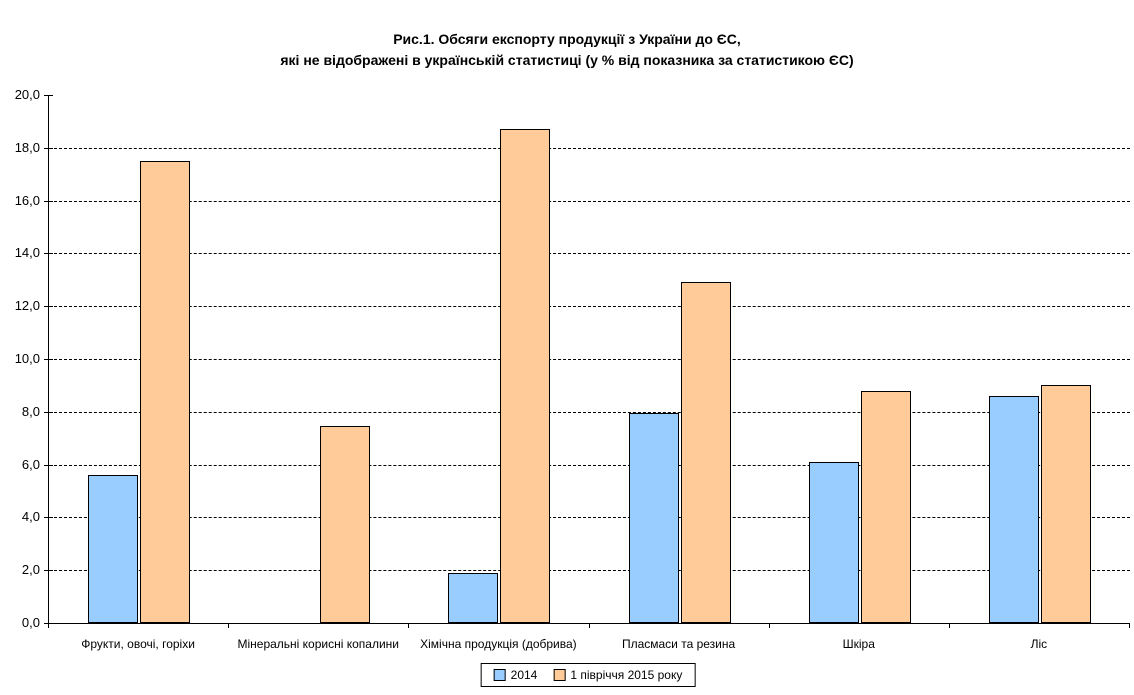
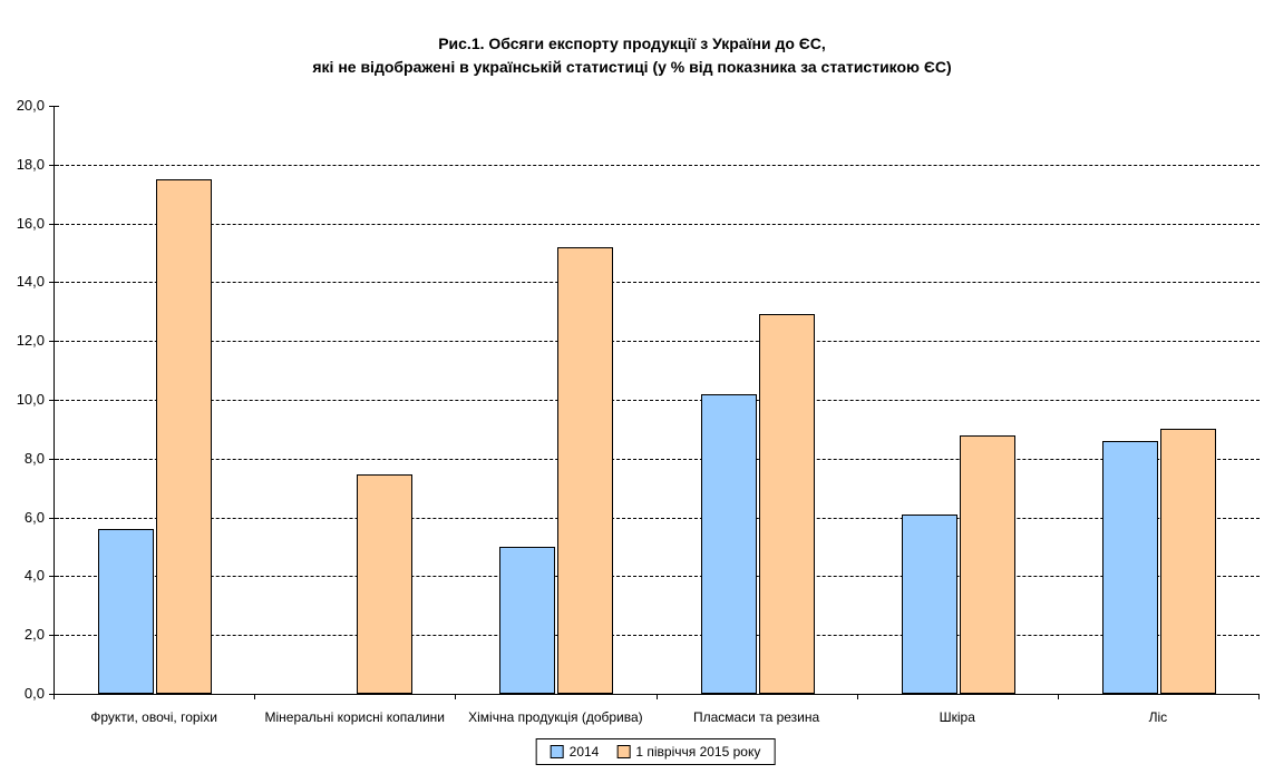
2014/Хімічна продукція (добрива): 1,9 -> 5,0
1 півріччя 2015 року/Хімічна продукція (добрива): 18,7 -> 15,2
2014/Пласмаси та резина: 8,0 -> 10,2
